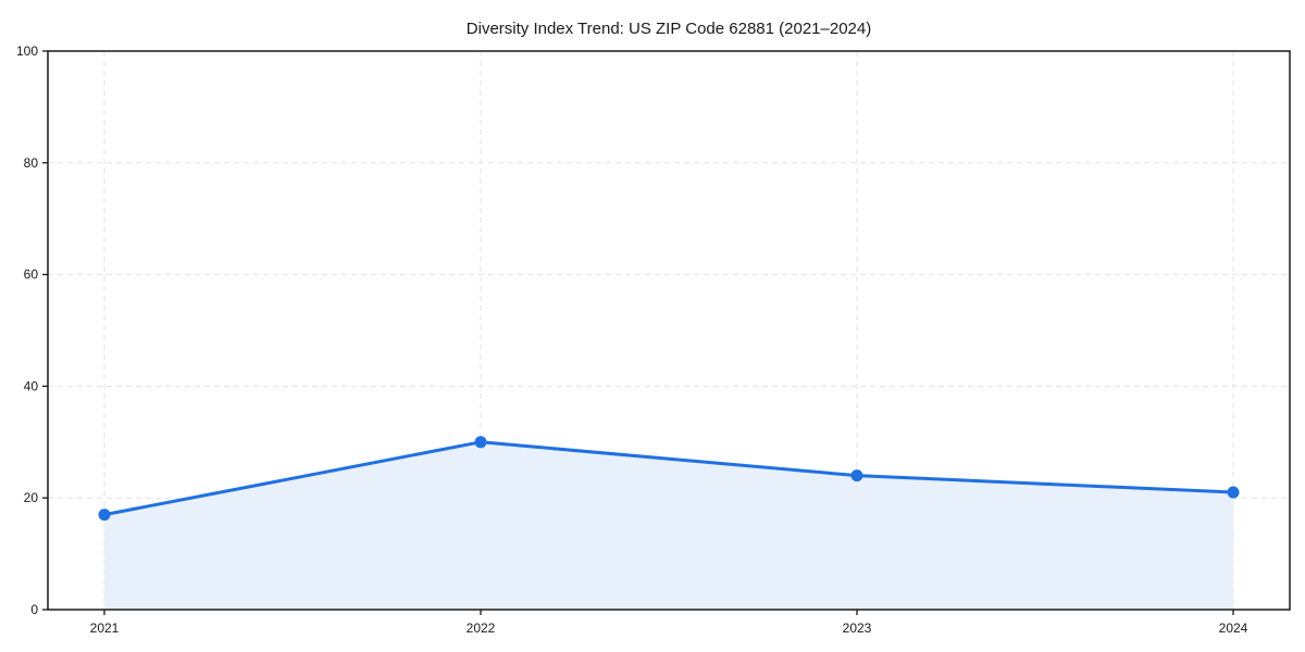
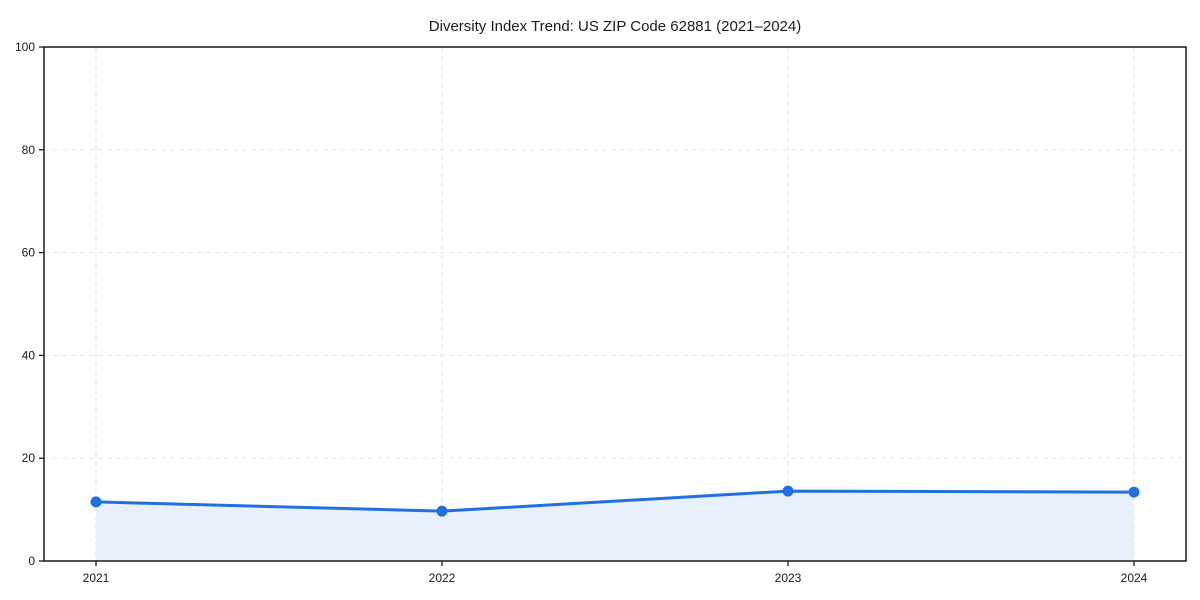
2021: 17 -> 12
2022: 30 -> 10
2023: 24 -> 14
2024: 21 -> 13
